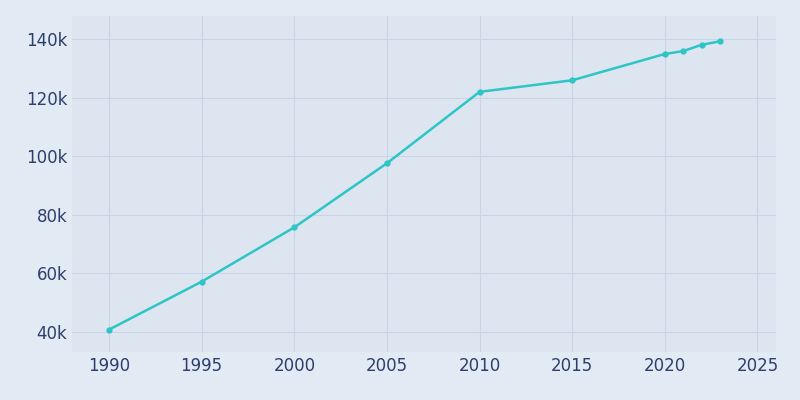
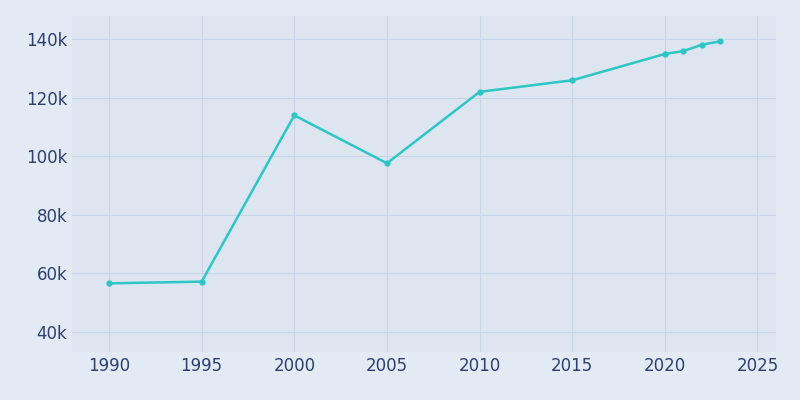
1990: 40.7k -> 56.5k
2000: 75.7k -> 114.0k
